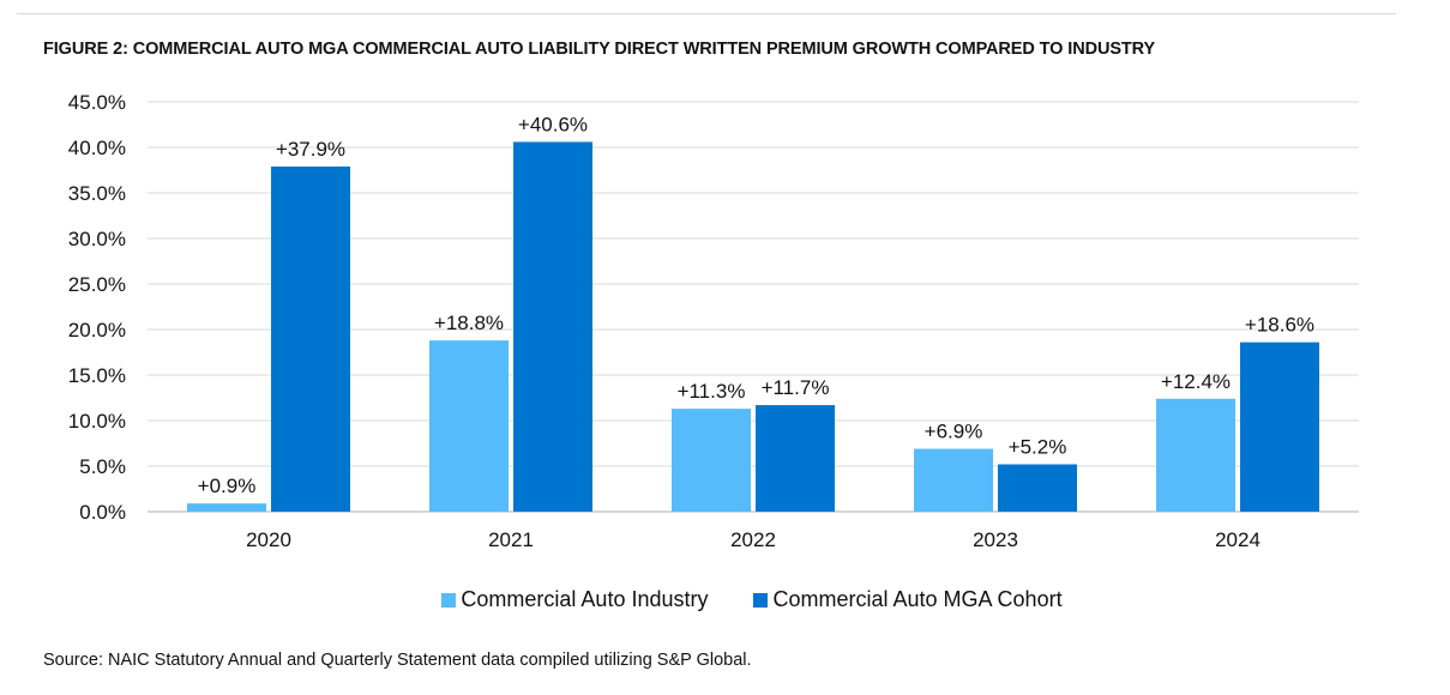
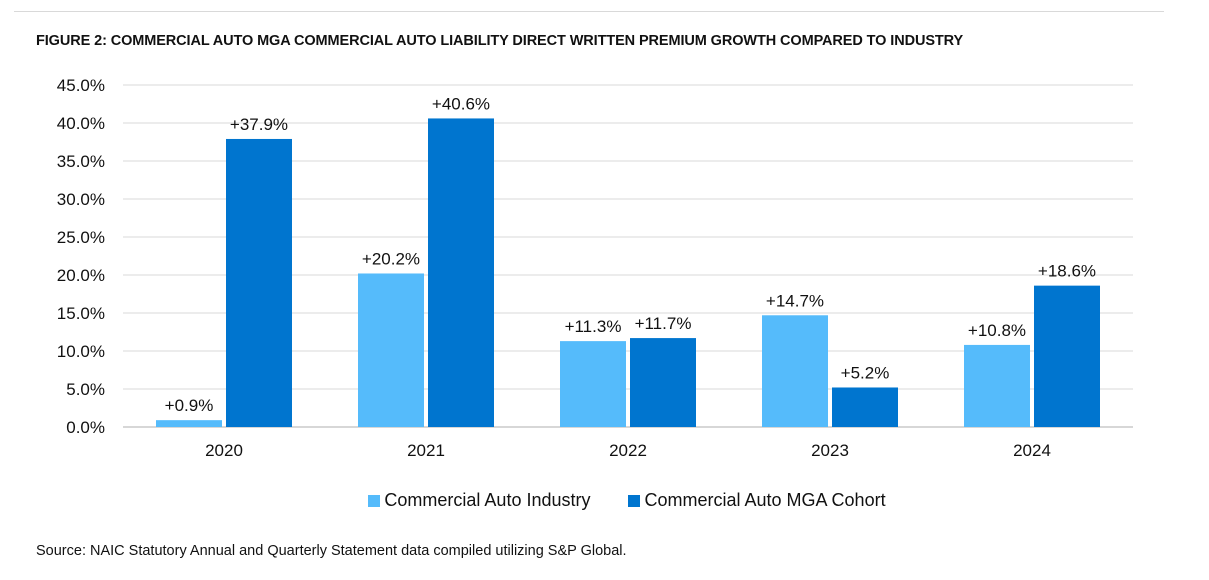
Commercial Auto Industry/2021: +18.8% -> +20.2%
Commercial Auto Industry/2023: +6.9% -> +14.7%
Commercial Auto Industry/2024: +12.4% -> +10.8%
